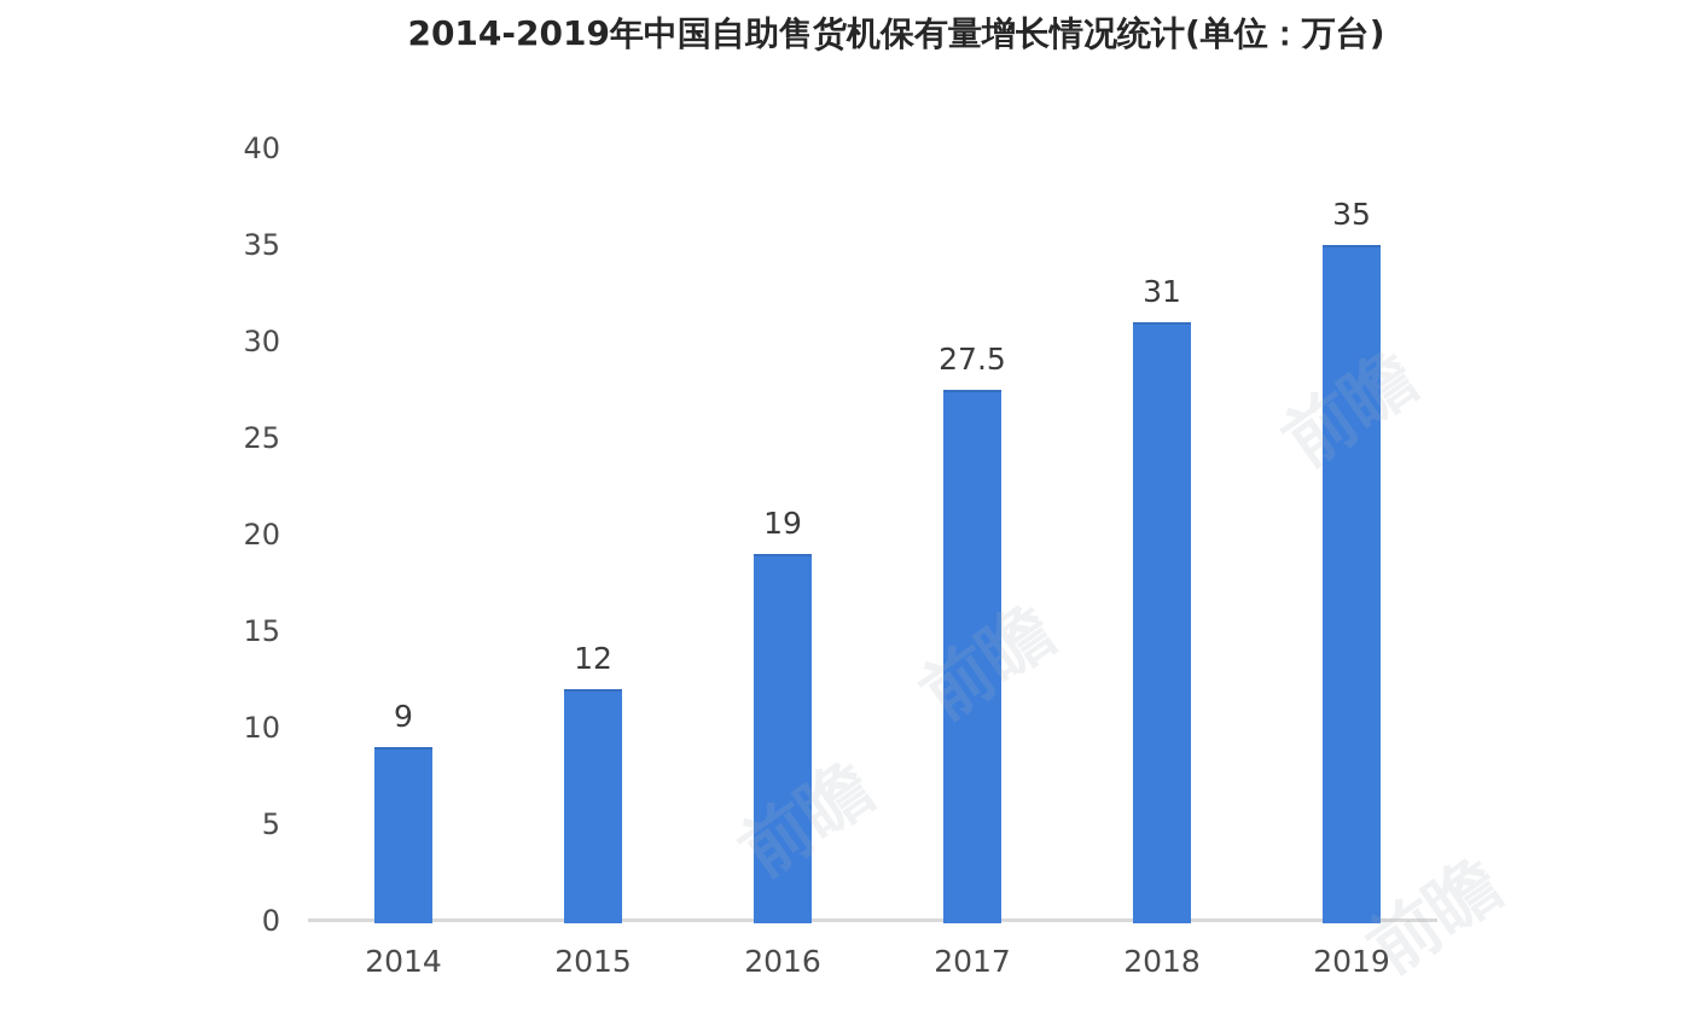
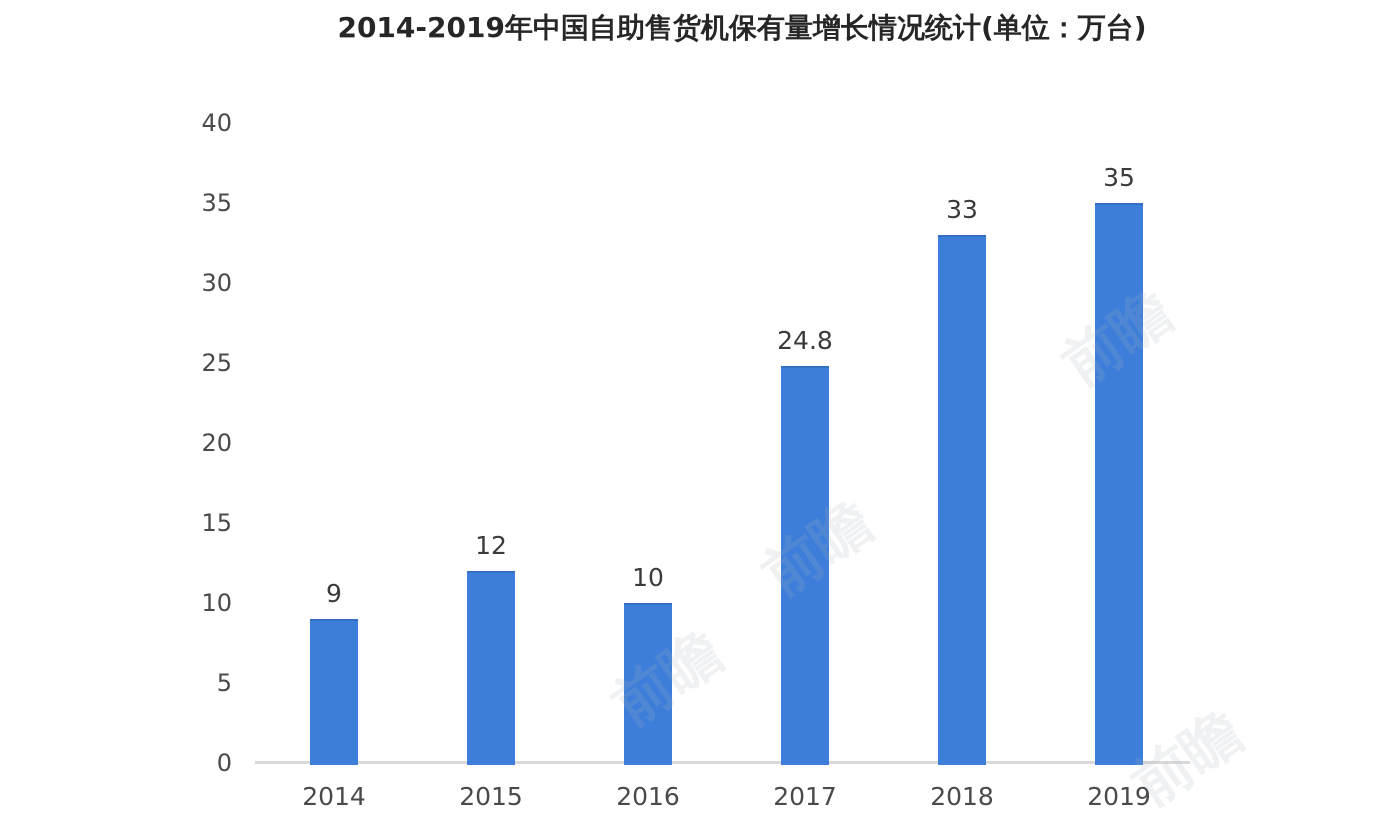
2016: 19 -> 10
2017: 27.5 -> 24.8
2018: 31 -> 33
